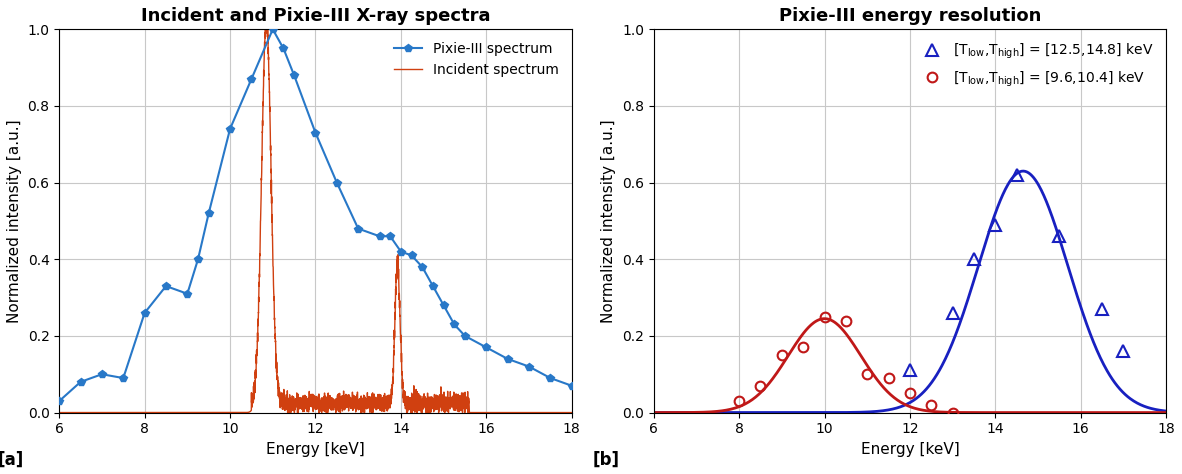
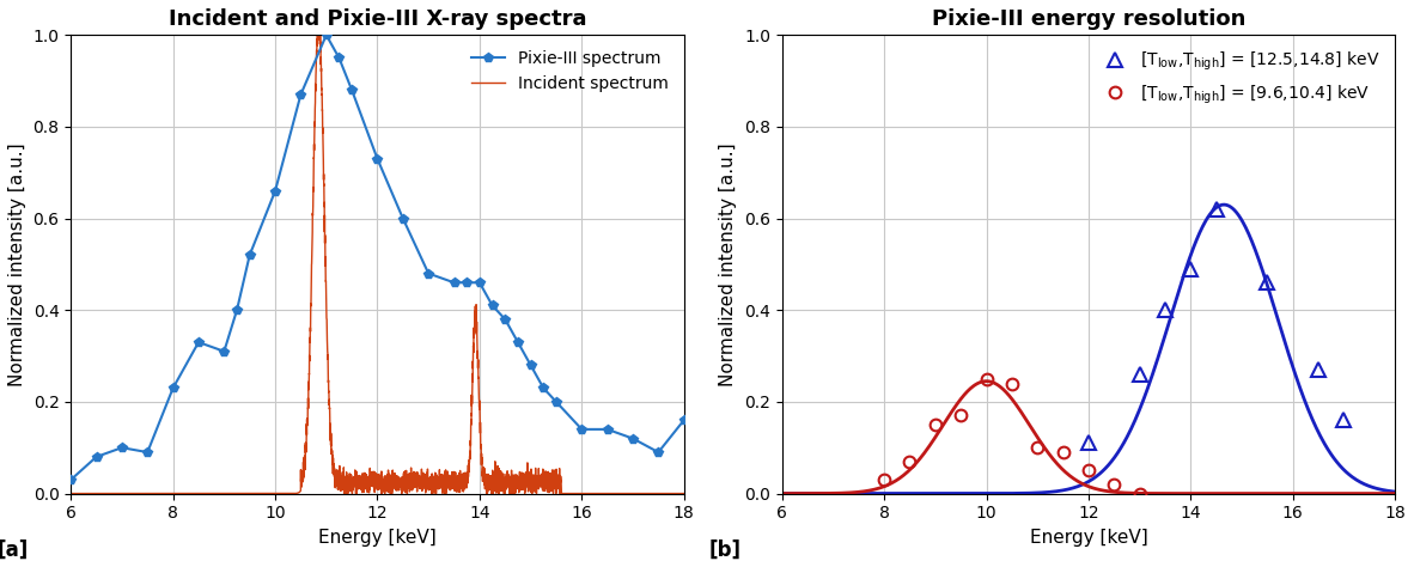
Incident and Pixie-III X-ray spectra/Pixie-III spectrum/8: 0.26 -> 0.23
Incident and Pixie-III X-ray spectra/Pixie-III spectrum/10: 0.74 -> 0.66
Incident and Pixie-III X-ray spectra/Pixie-III spectrum/14: 0.42 -> 0.46
Incident and Pixie-III X-ray spectra/Pixie-III spectrum/16: 0.17 -> 0.14
Incident and Pixie-III X-ray spectra/Pixie-III spectrum/18: 0.07 -> 0.16
